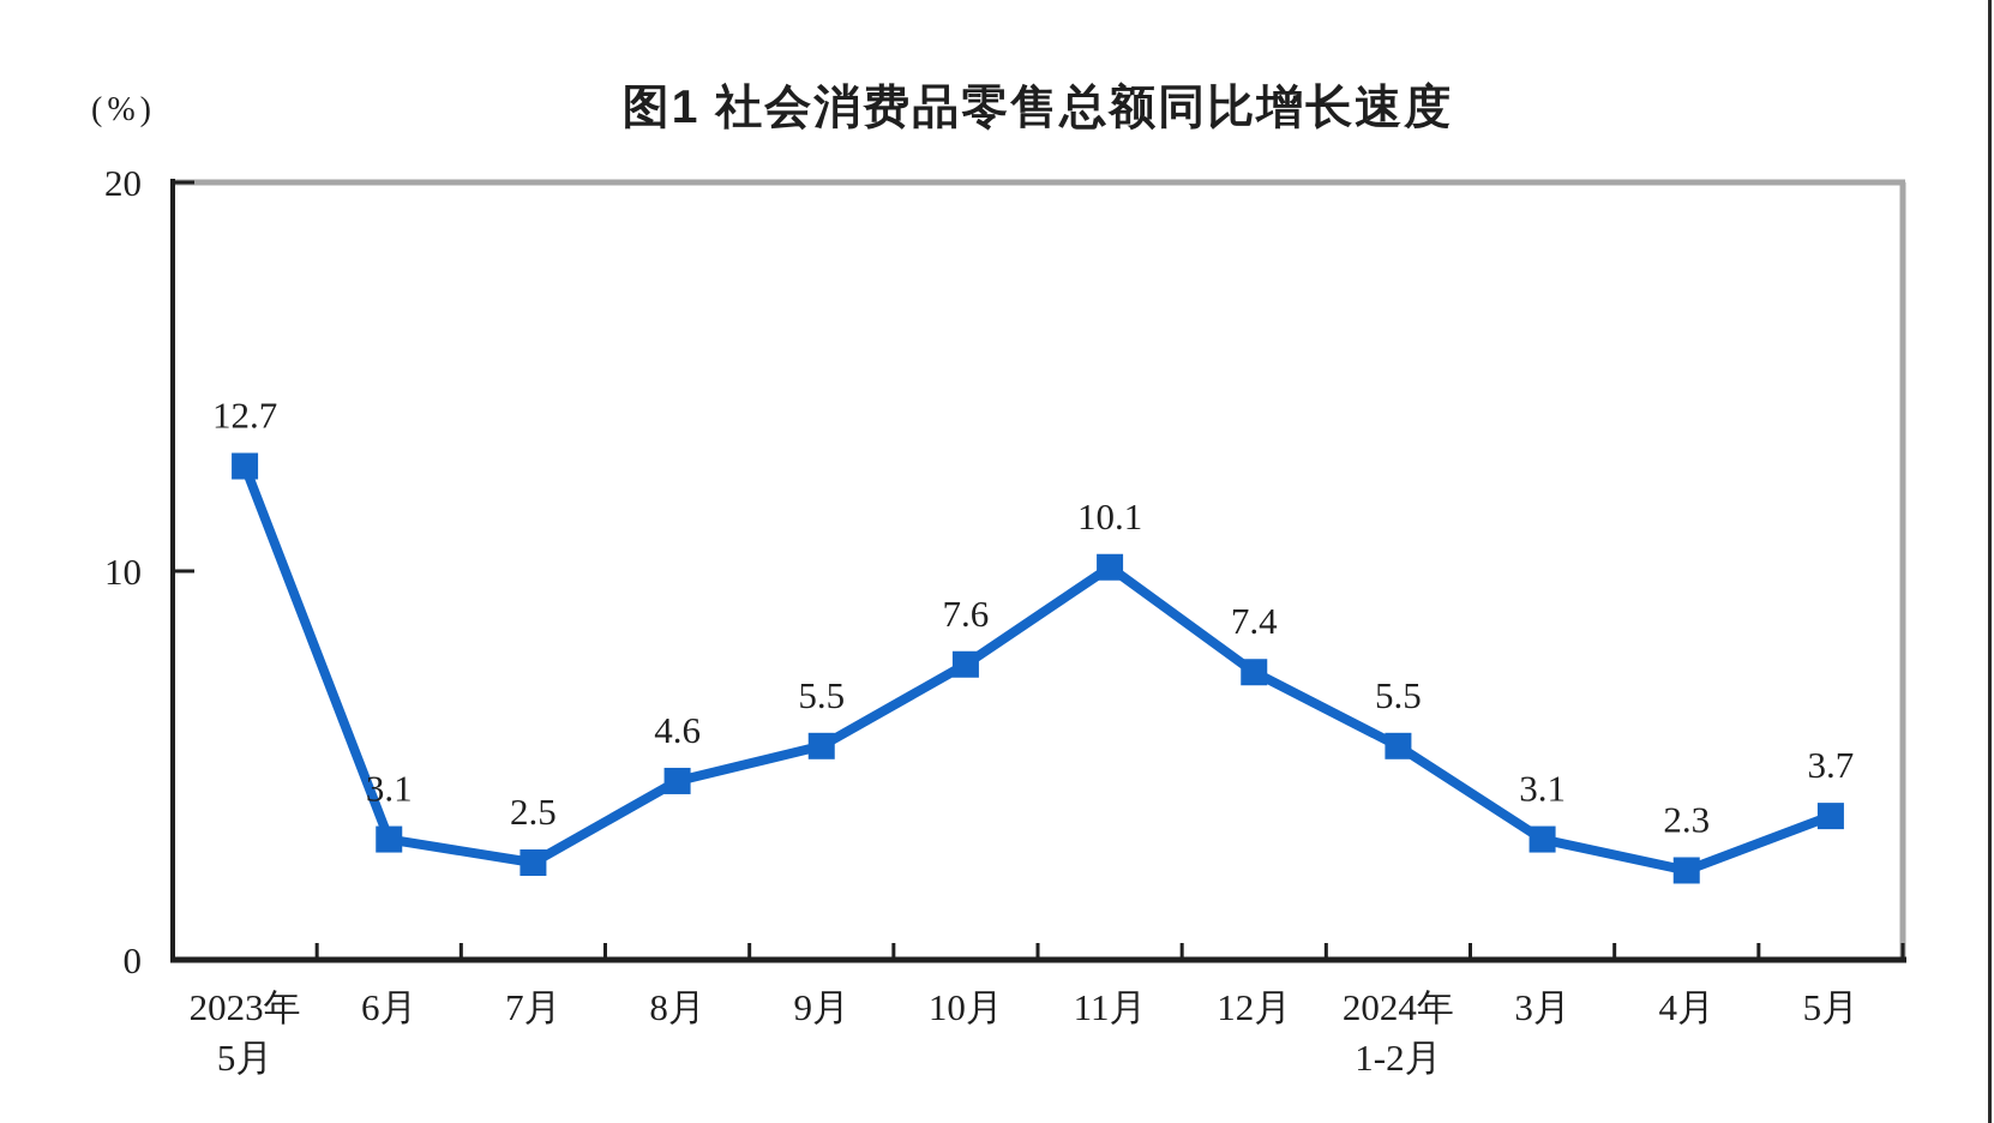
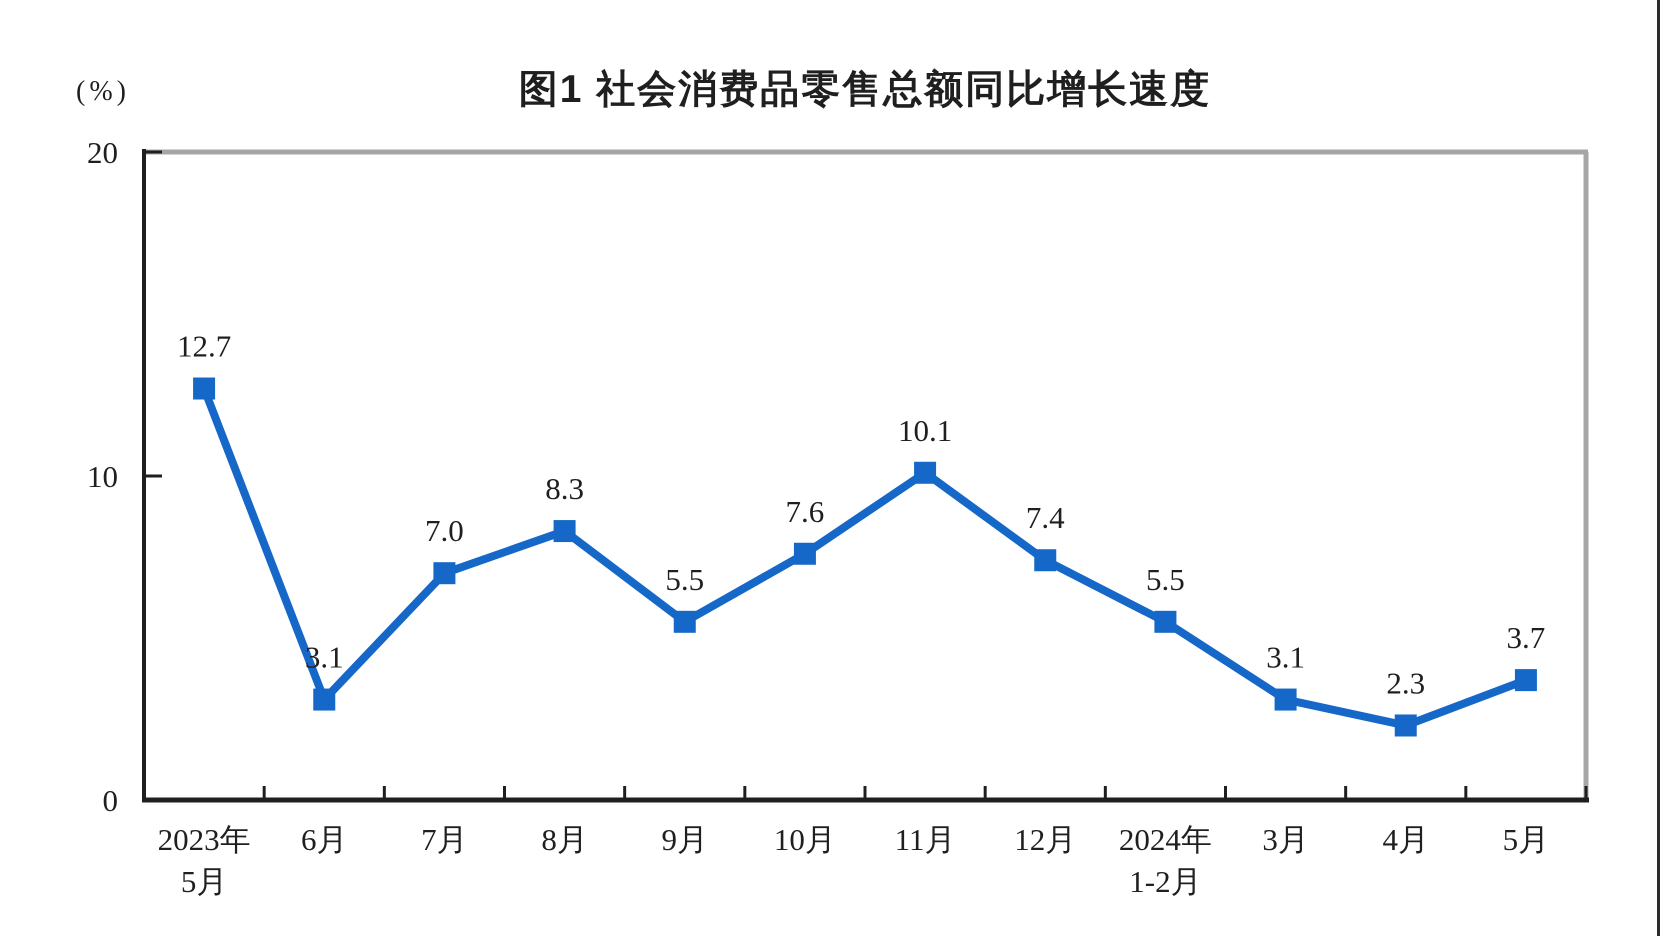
7月: 2.5 -> 7.0
8月: 4.6 -> 8.3
